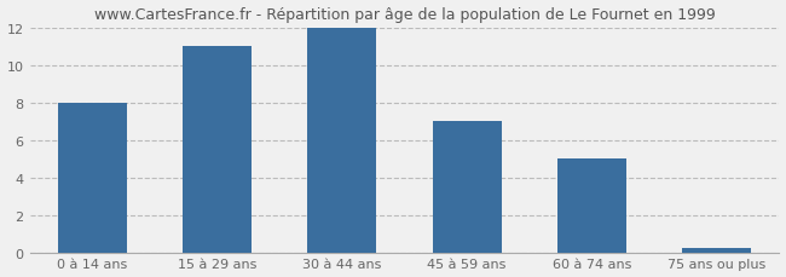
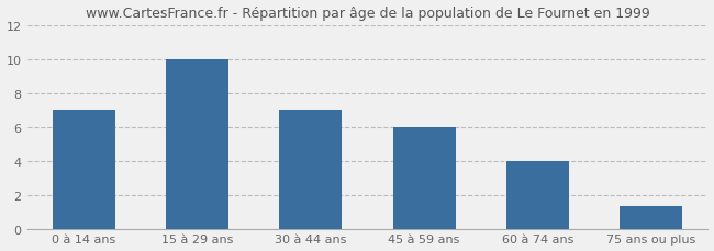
0 à 14 ans: 8.0 -> 7.0
15 à 29 ans: 11.0 -> 10.0
30 à 44 ans: 12.0 -> 7.0
45 à 59 ans: 7.0 -> 6.0
60 à 74 ans: 5.0 -> 4.0
75 ans ou plus: 0.2 -> 1.3
